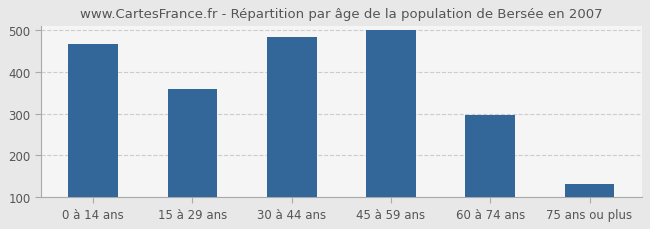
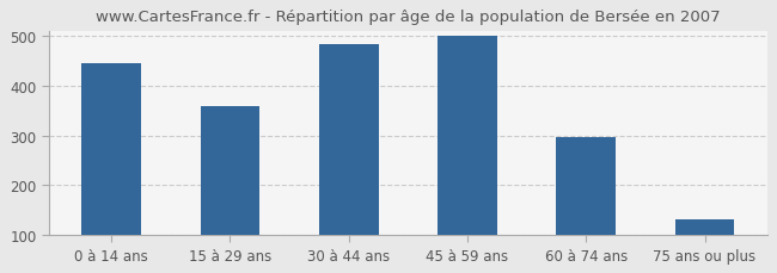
0 à 14 ans: 465 -> 445
